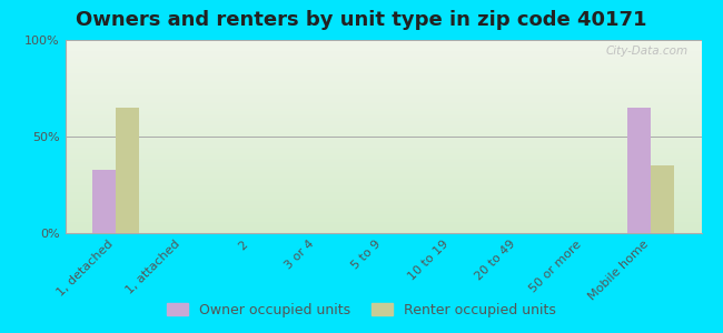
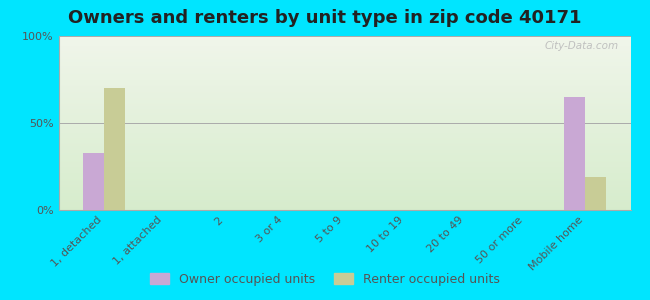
Renter occupied units/1, detached: 65% -> 70%
Renter occupied units/Mobile home: 35% -> 19%
